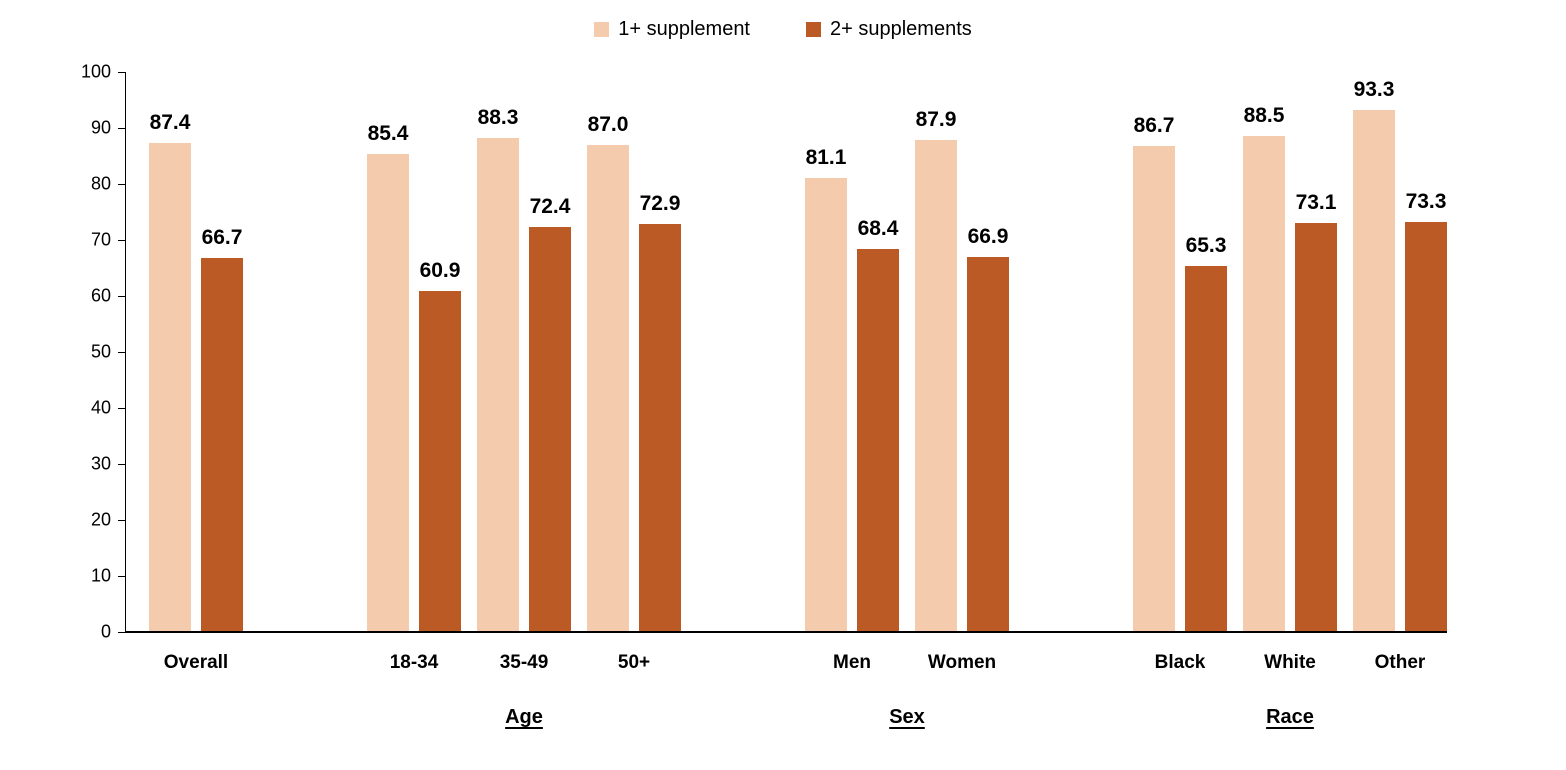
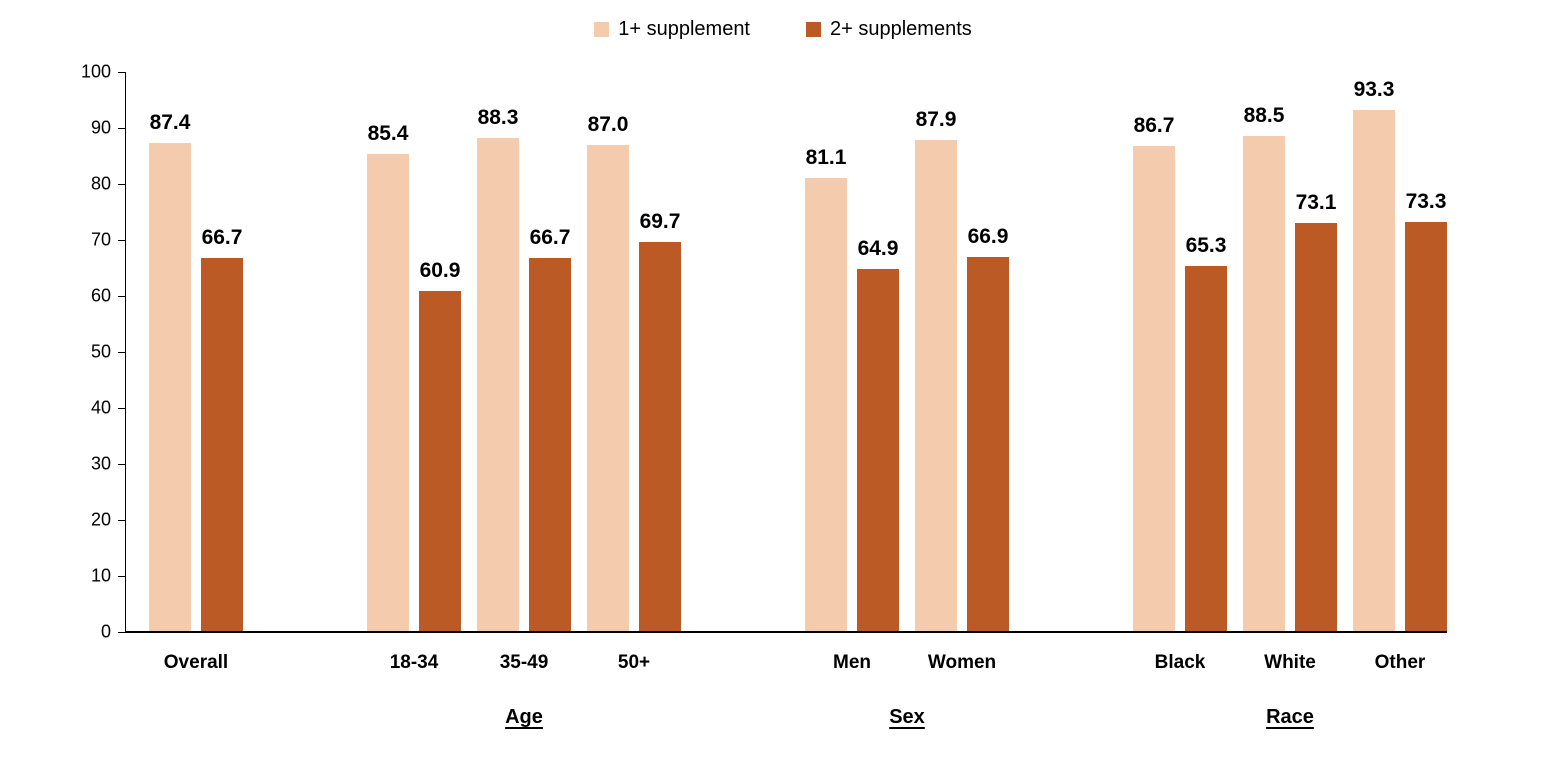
2+ supplements/35-49: 72.4 -> 66.7
2+ supplements/50+: 72.9 -> 69.7
2+ supplements/Men: 68.4 -> 64.9
